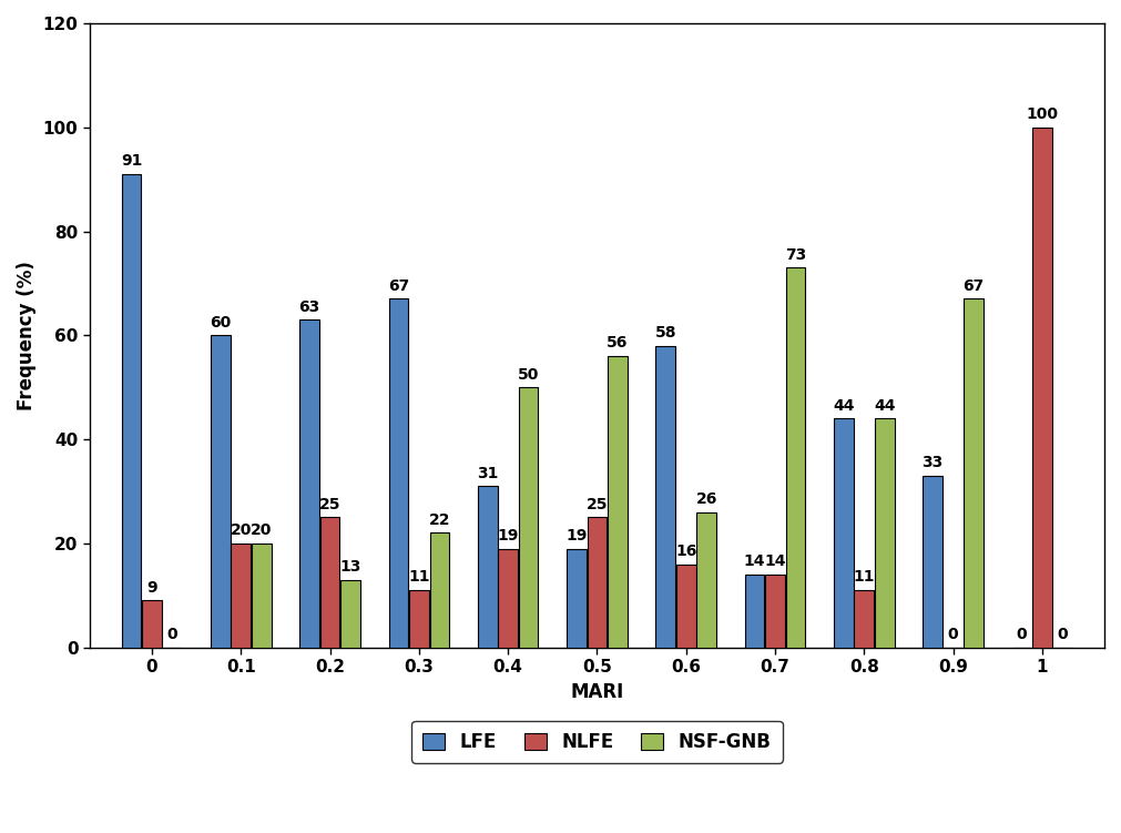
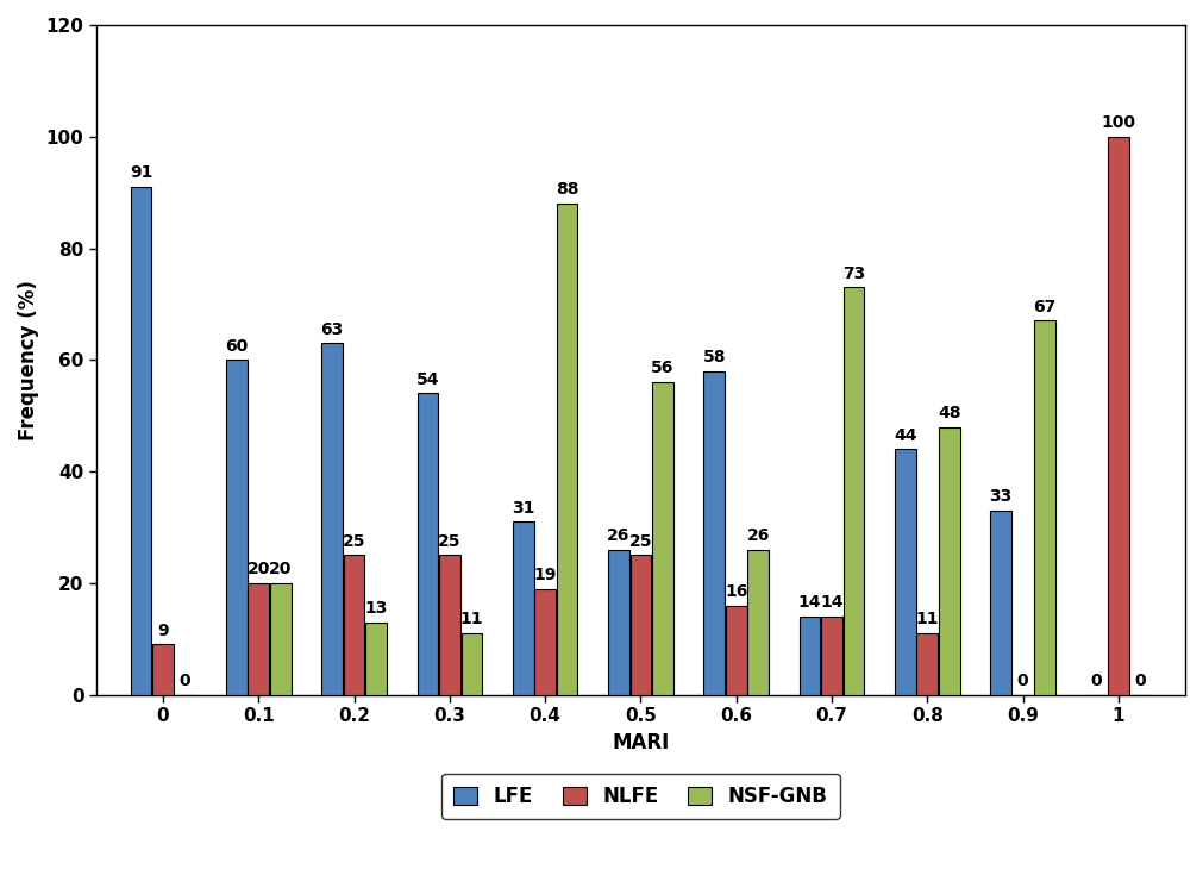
LFE/0.3: 67 -> 54
NLFE/0.3: 11 -> 25
NSF-GNB/0.3: 22 -> 11
NSF-GNB/0.4: 50 -> 88
LFE/0.5: 19 -> 26
NSF-GNB/0.8: 44 -> 48
